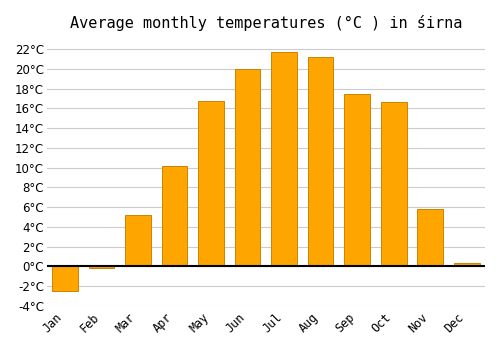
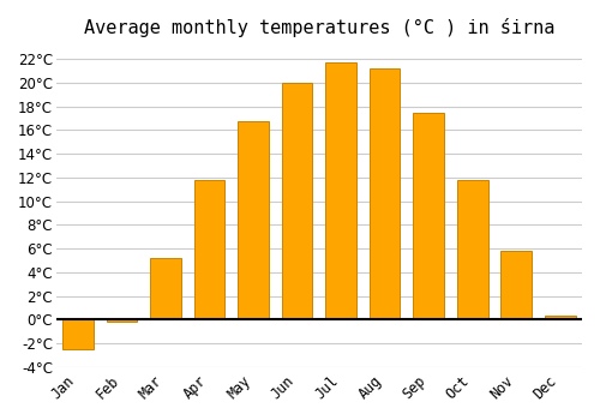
Apr: 10.2°C -> 11.8°C
Oct: 16.6°C -> 11.8°C
